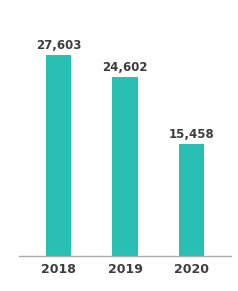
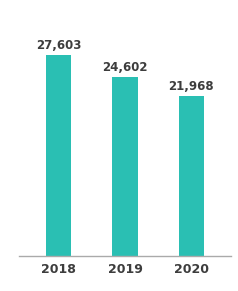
2020: 15,458 -> 21,968
